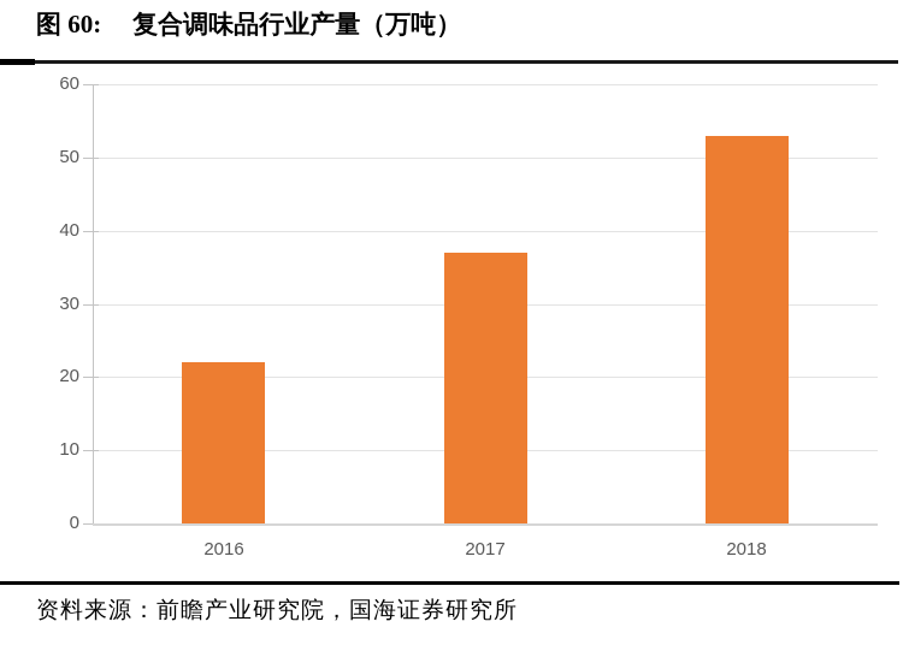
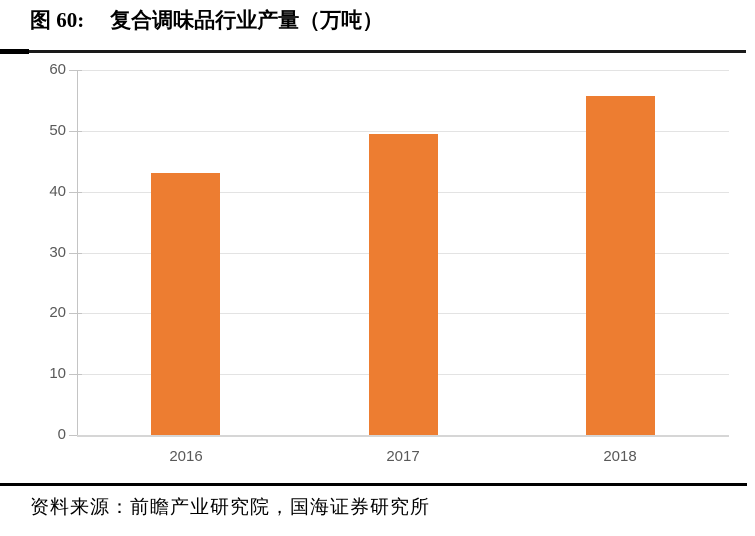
2016: 22 -> 43
2017: 37 -> 50
2018: 53 -> 56
